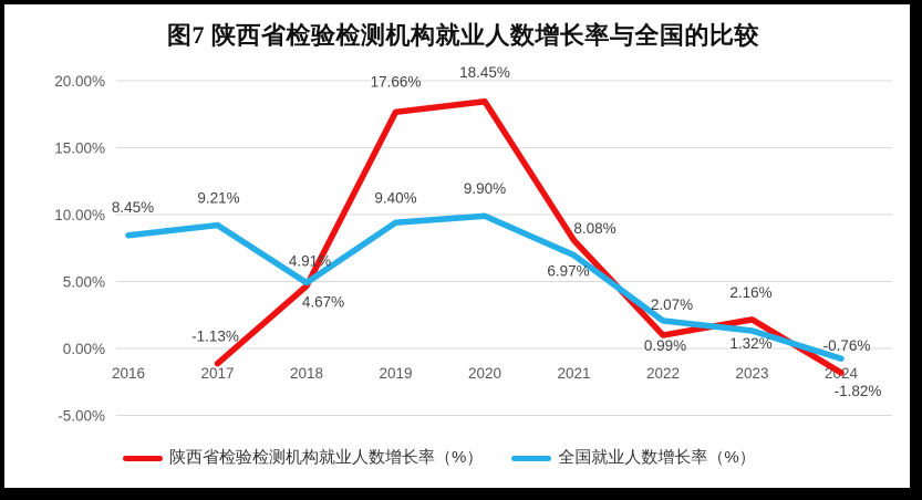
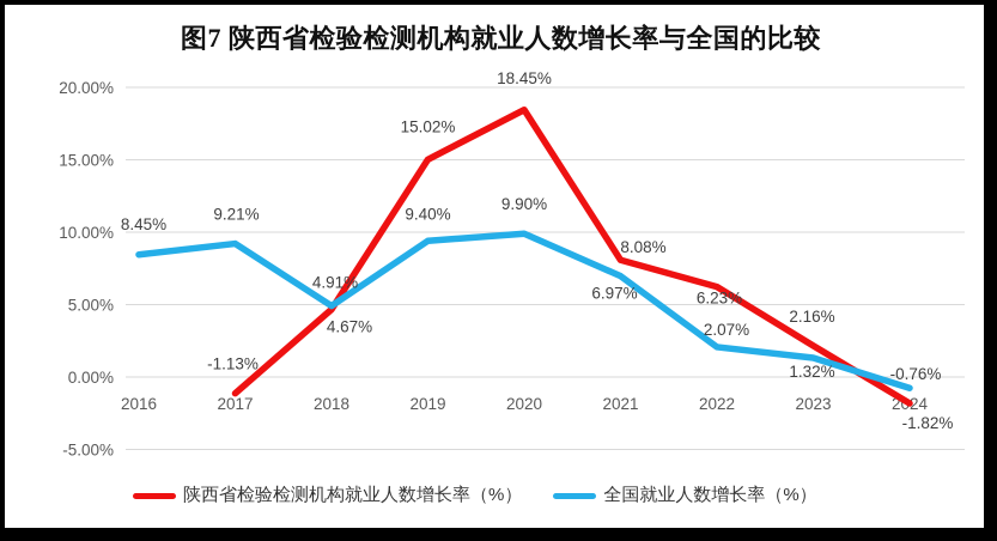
陕西省检验检测机构就业人数增长率（%）/2019: 17.66% -> 15.02%
陕西省检验检测机构就业人数增长率（%）/2022: 0.99% -> 6.23%
